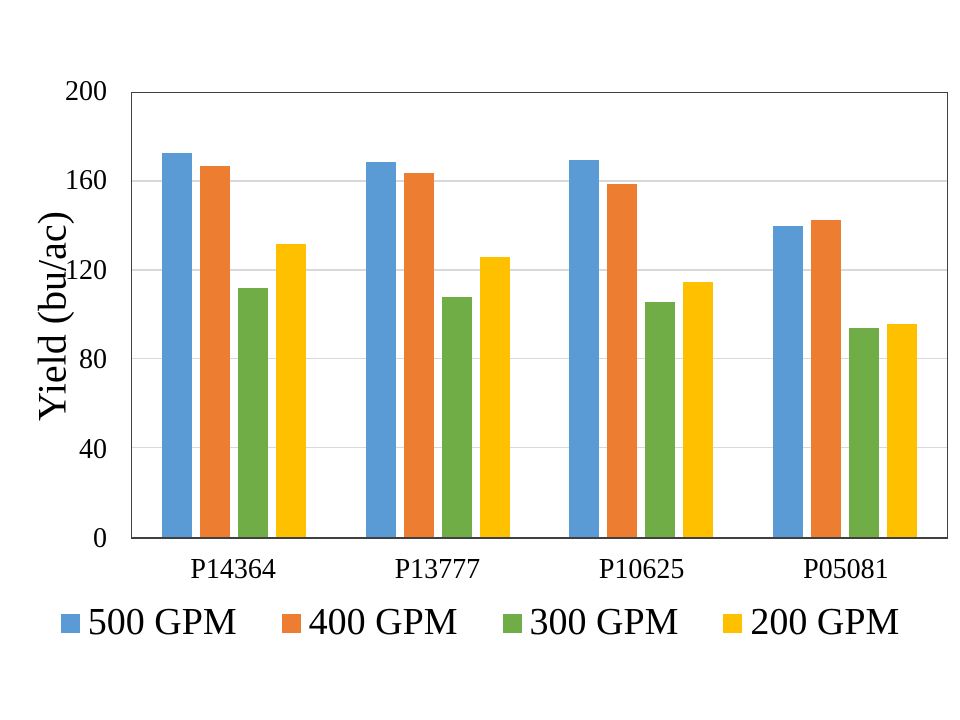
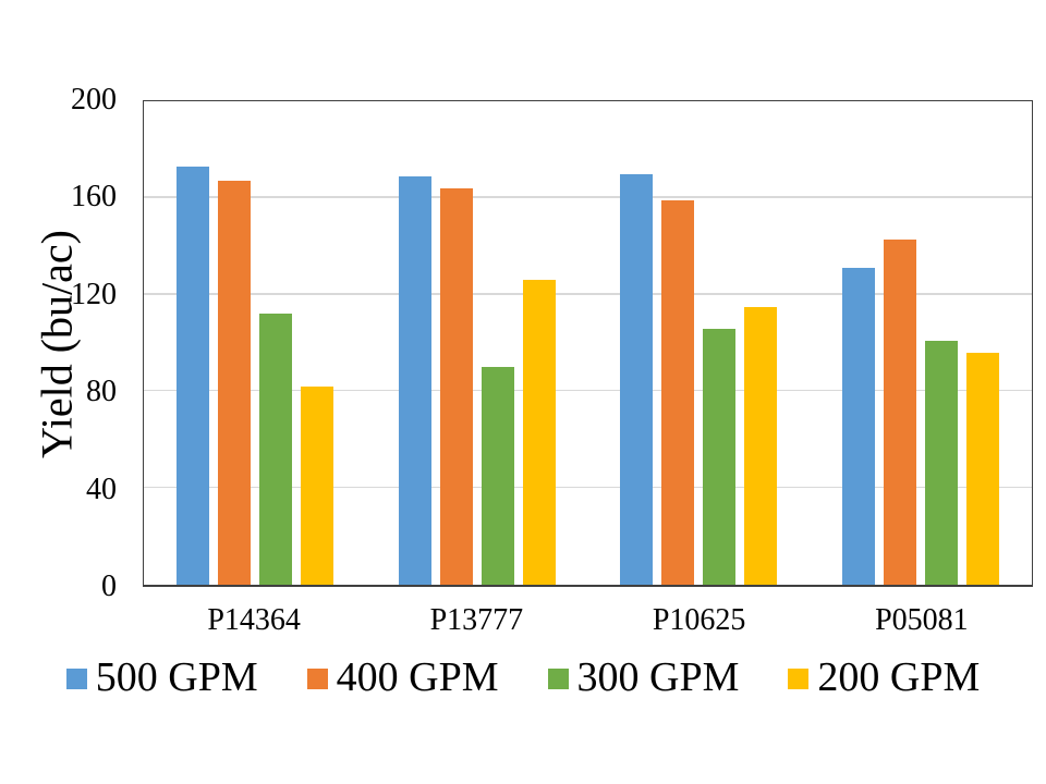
200 GPM/P14364: 132 -> 82
300 GPM/P13777: 108 -> 90
500 GPM/P05081: 140 -> 131
300 GPM/P05081: 94 -> 101
